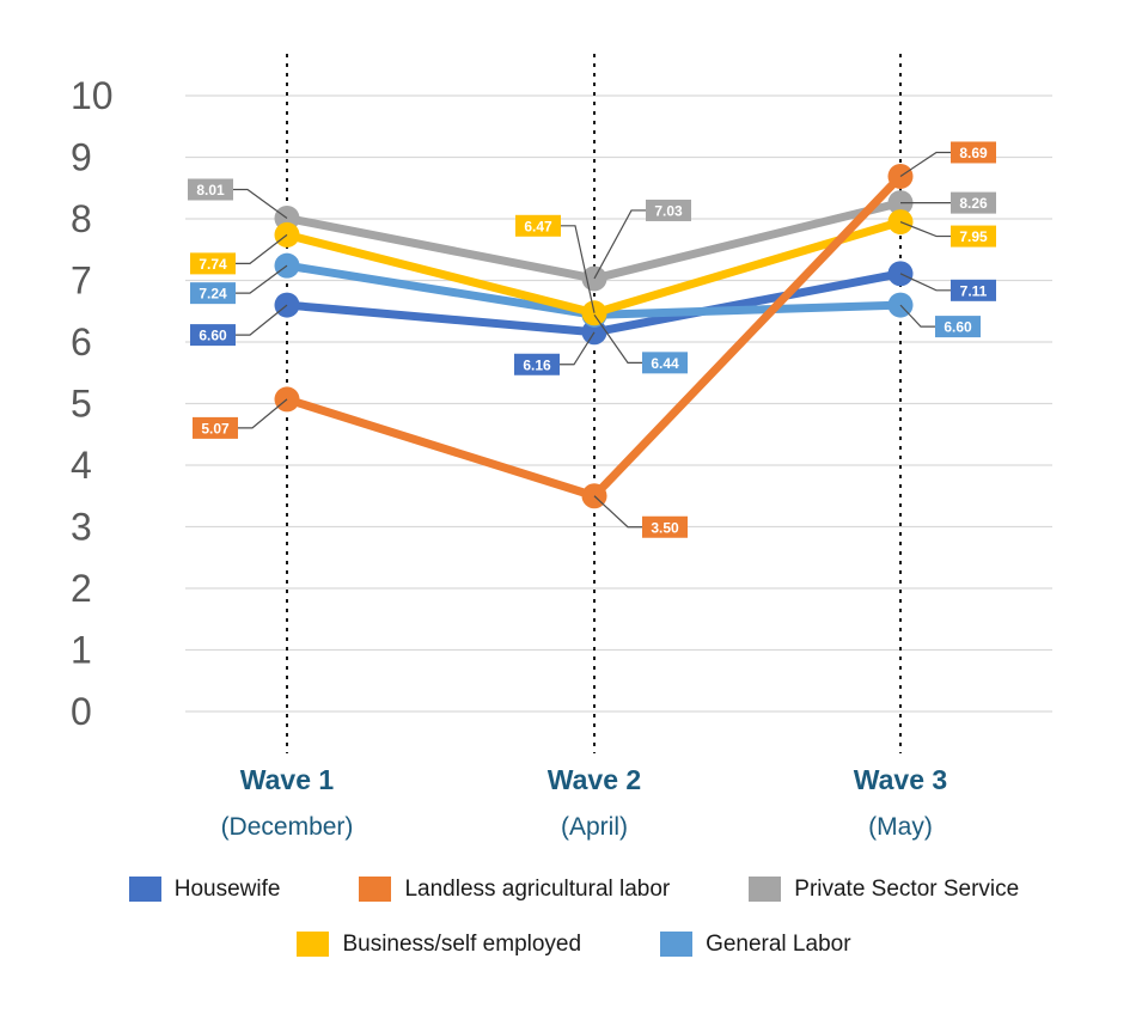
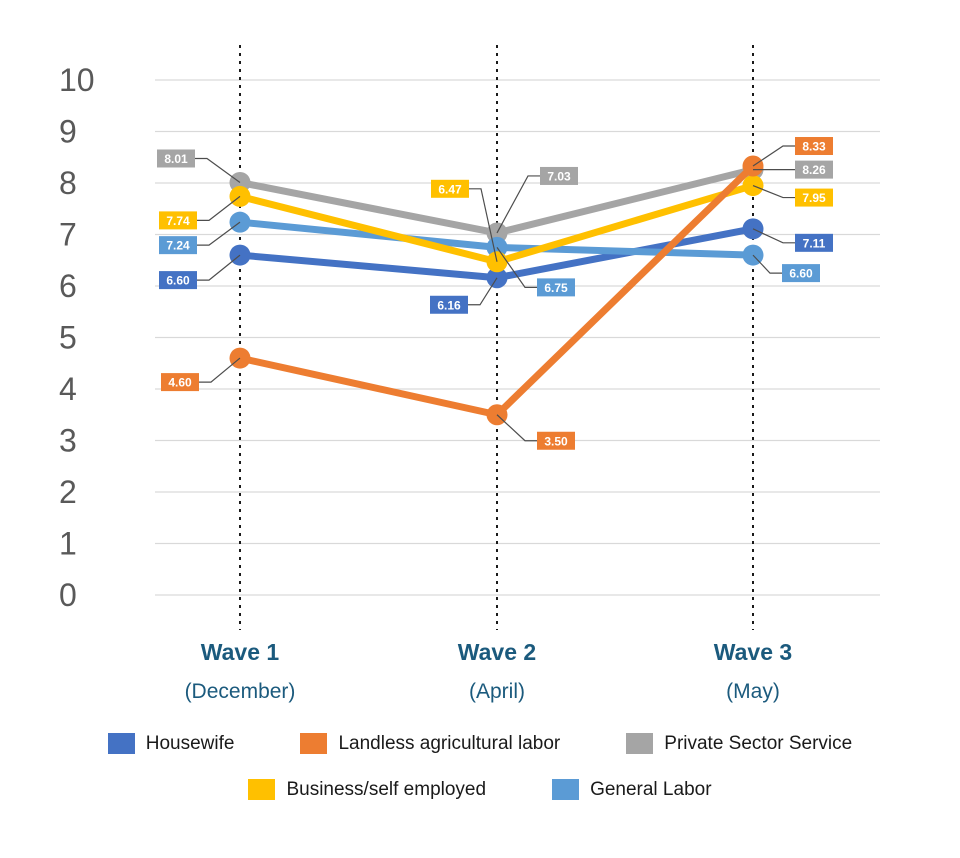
Landless agricultural labor/Wave 1: 5.07 -> 4.60
General Labor/Wave 2: 6.44 -> 6.75
Landless agricultural labor/Wave 3: 8.69 -> 8.33
